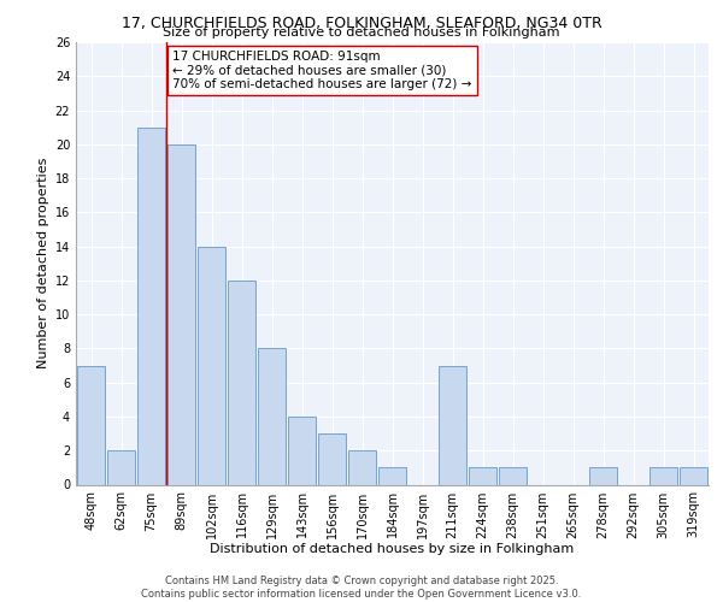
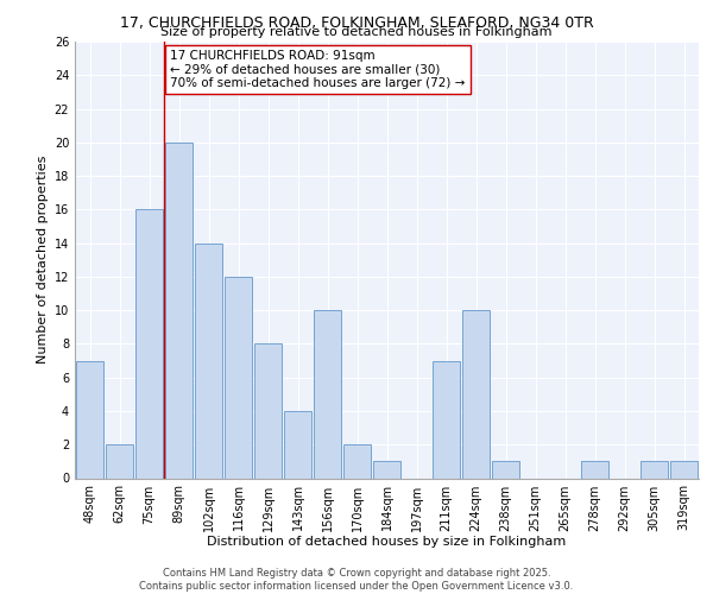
75sqm: 21 -> 16
156sqm: 3 -> 10
224sqm: 1 -> 10
